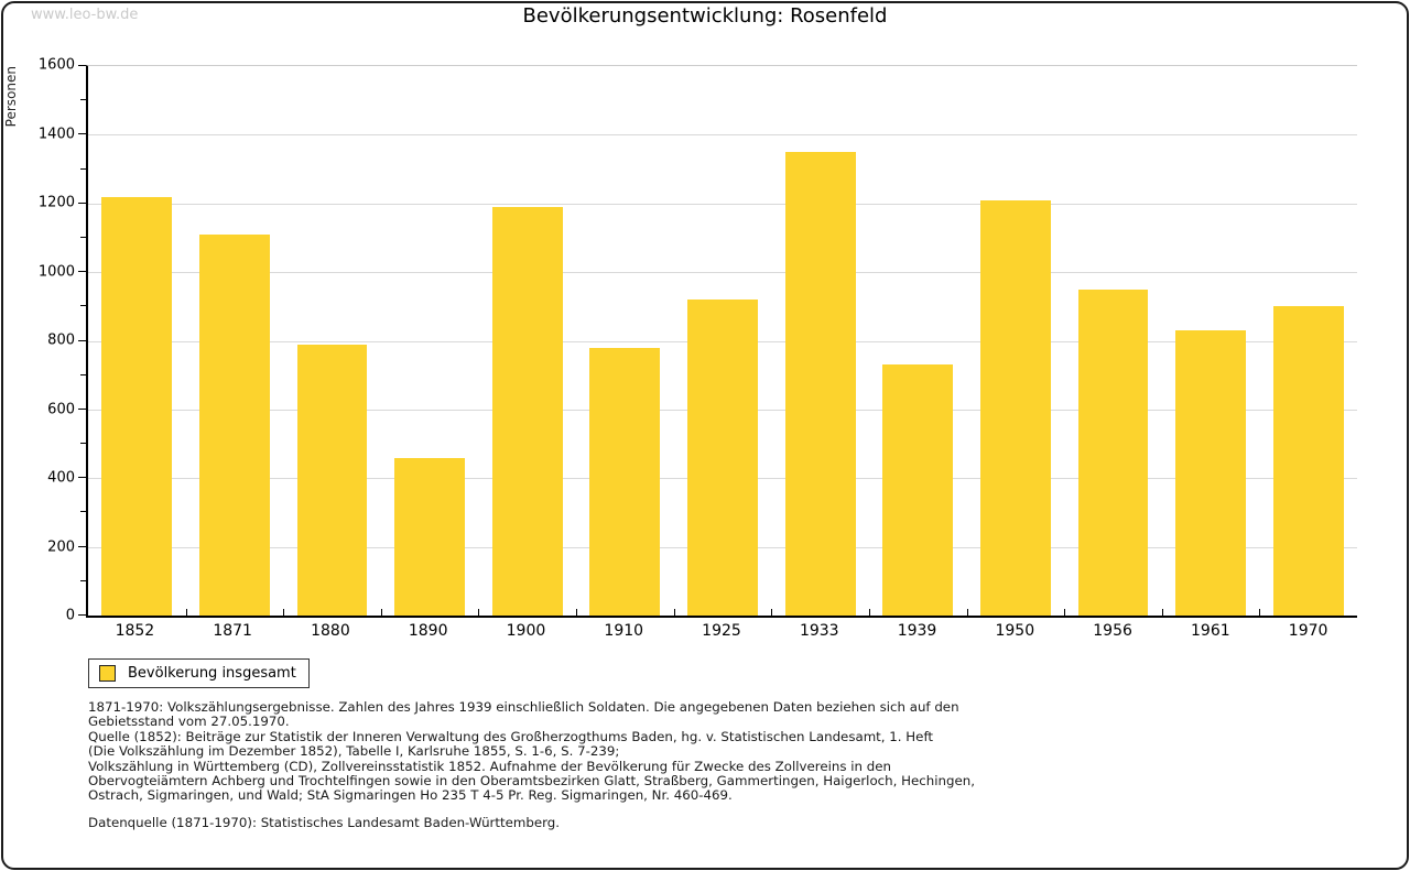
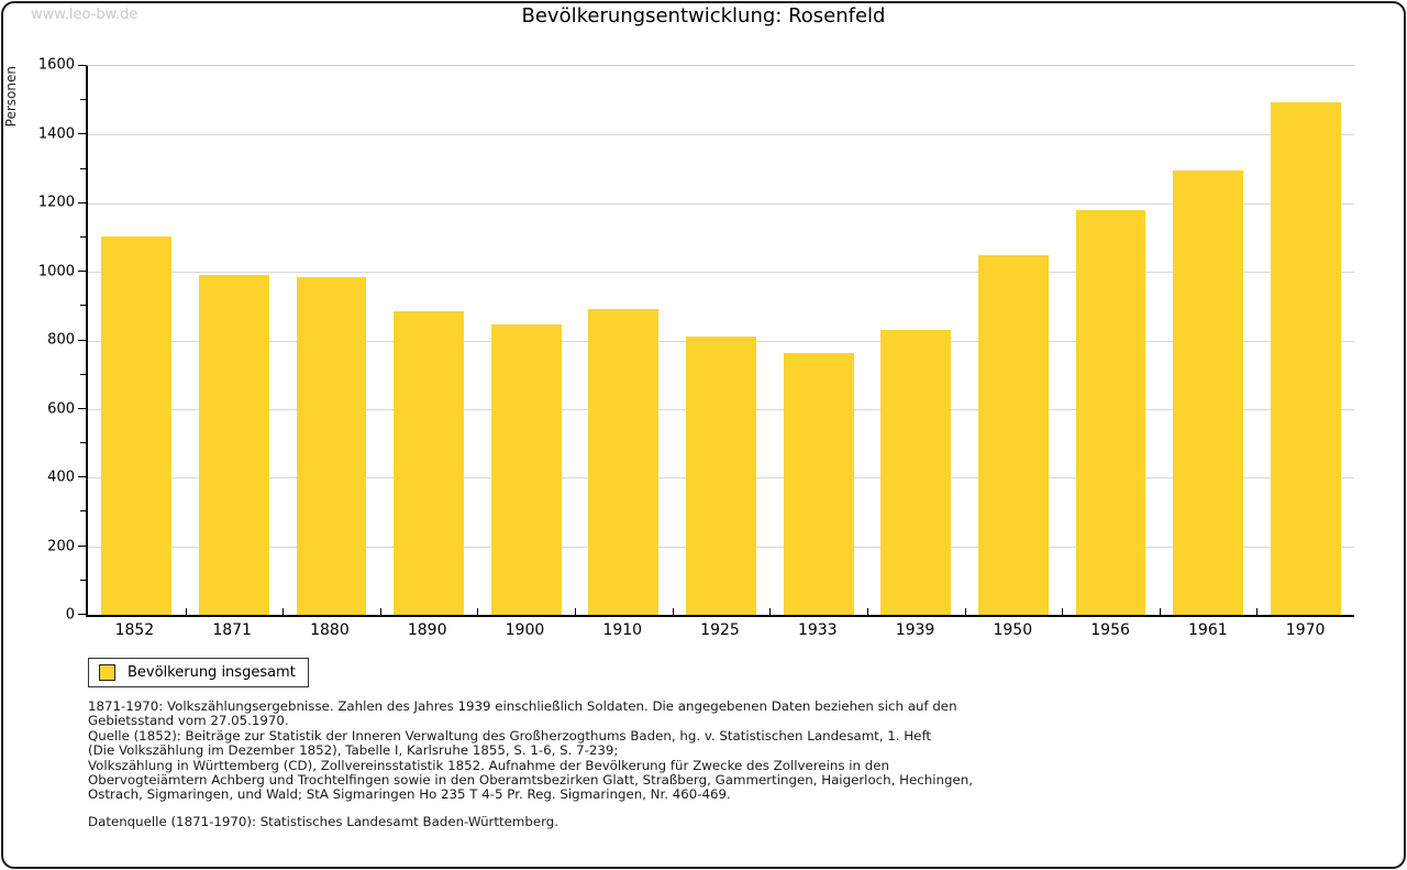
1852: 1220 -> 1100
1871: 1110 -> 990
1880: 790 -> 980
1890: 460 -> 890
1900: 1190 -> 850
1910: 780 -> 890
1925: 920 -> 810
1933: 1350 -> 760
1939: 730 -> 830
1950: 1210 -> 1050
1956: 950 -> 1180
1961: 830 -> 1300
1970: 900 -> 1490
